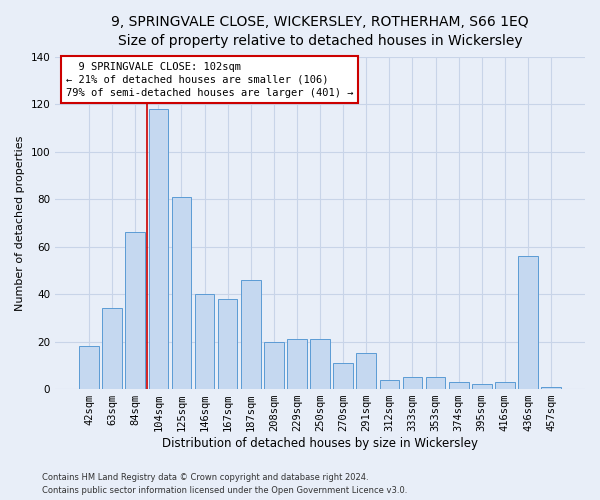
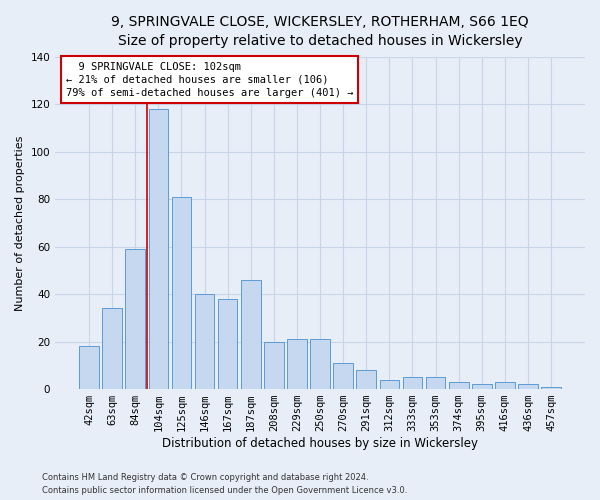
84sqm: 66 -> 59
291sqm: 15 -> 8
436sqm: 56 -> 2
